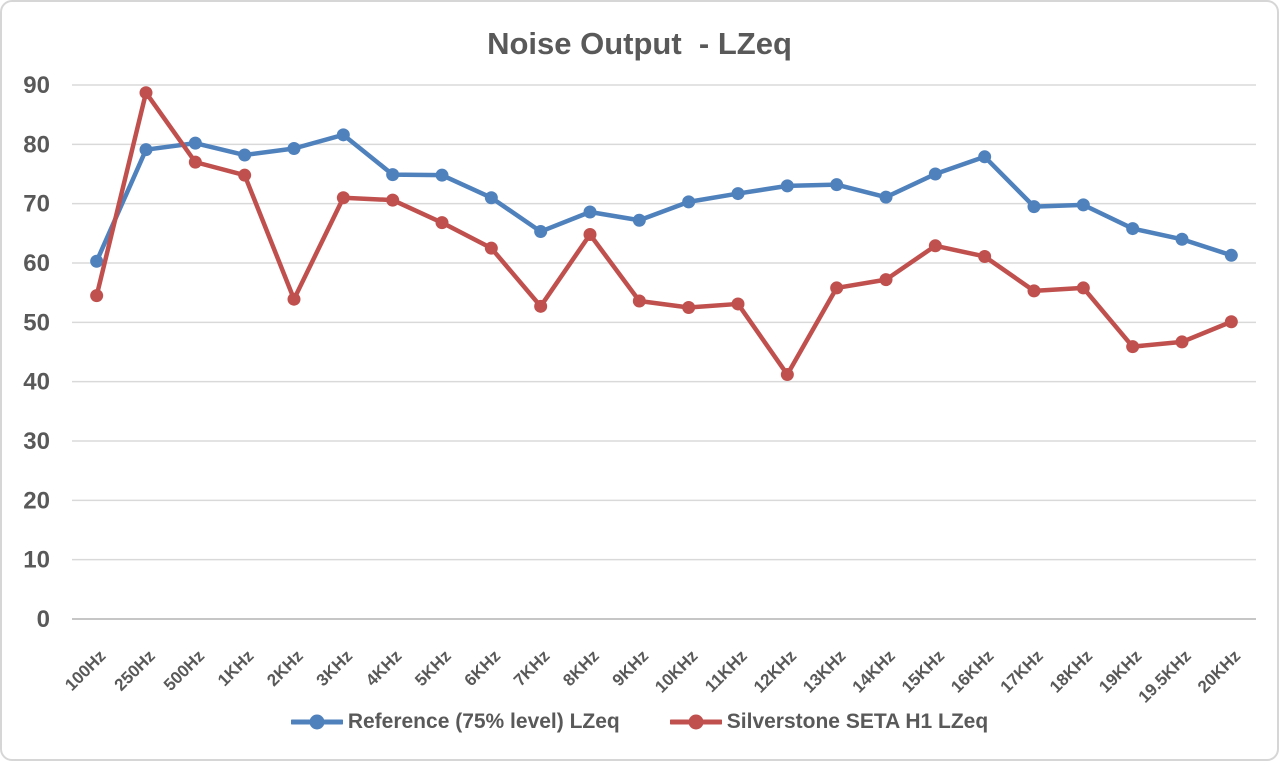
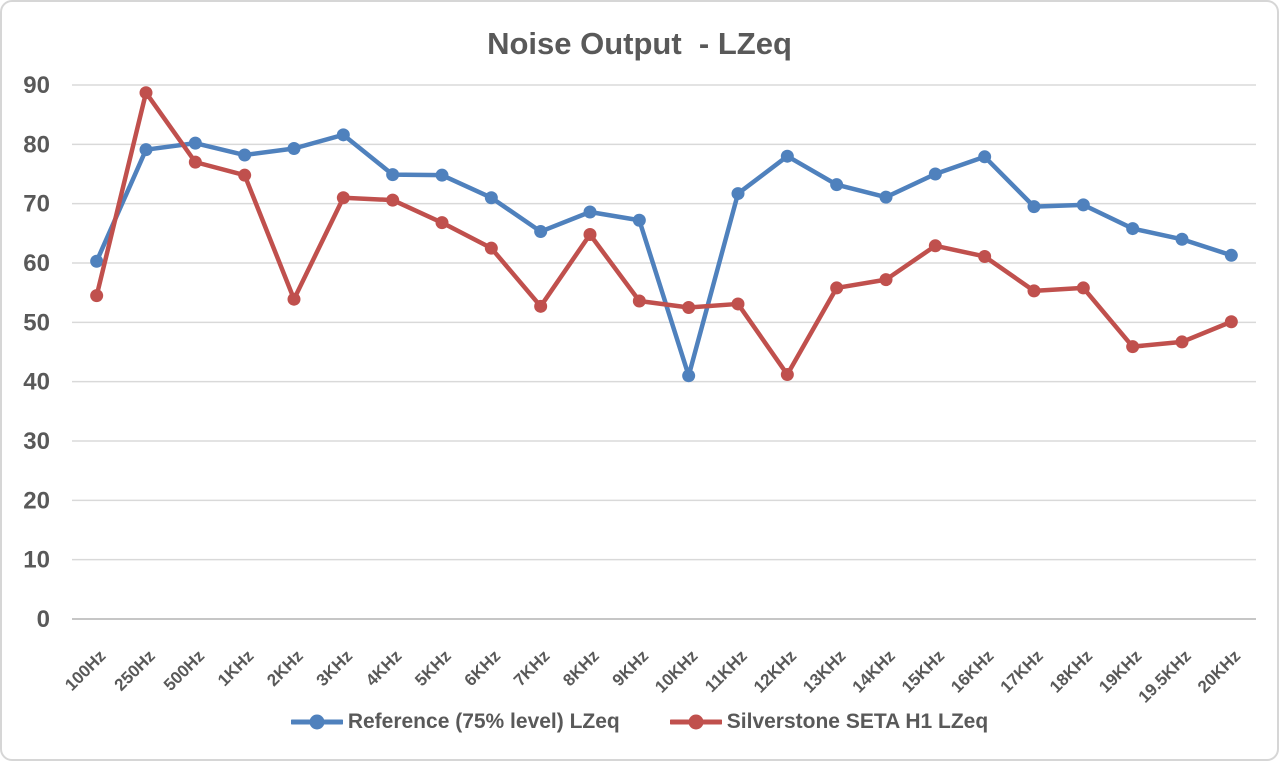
Reference (75% level) LZeq/10KHz: 70 -> 41
Reference (75% level) LZeq/12KHz: 73 -> 78
